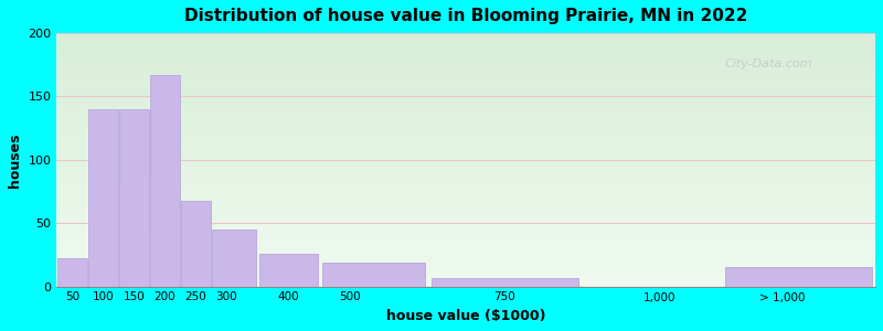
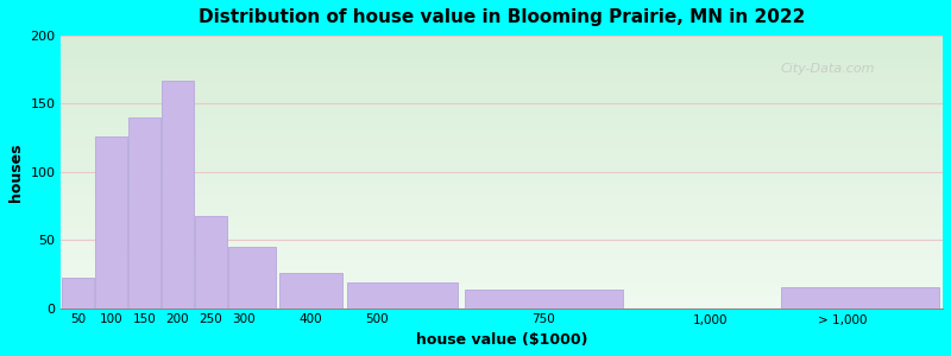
100: 140 -> 126
750: 7 -> 14
